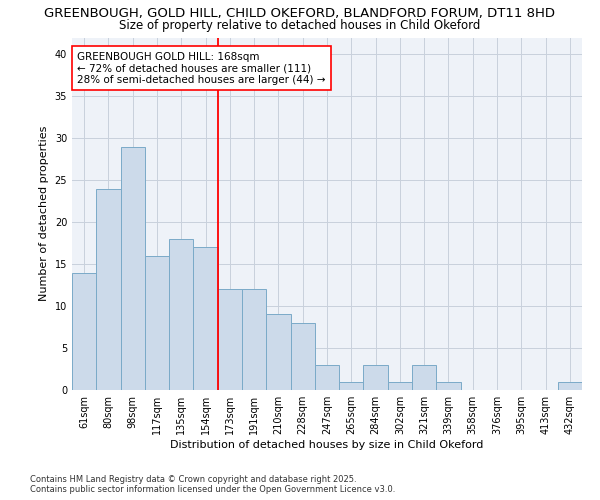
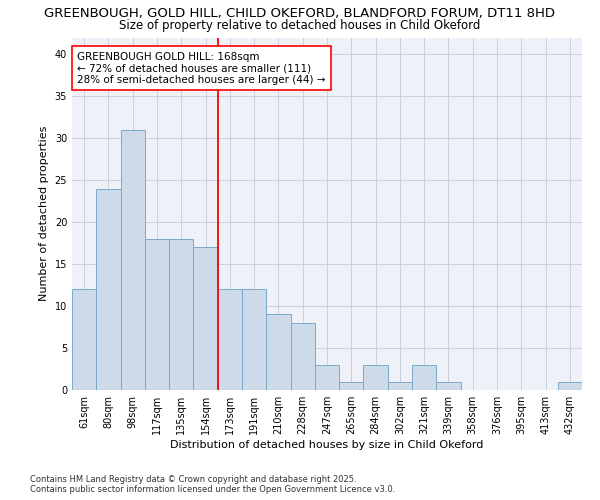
61sqm: 14 -> 12
98sqm: 29 -> 31
117sqm: 16 -> 18
